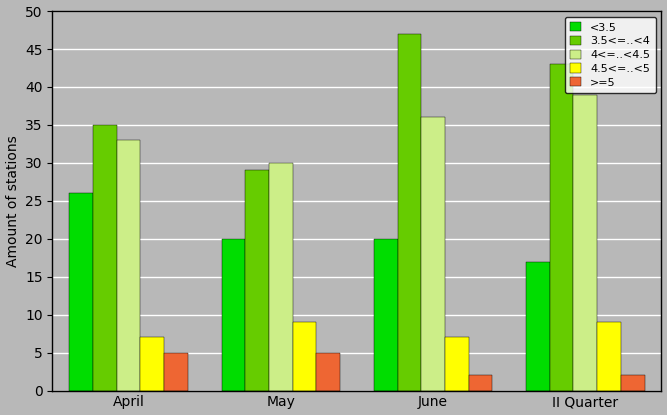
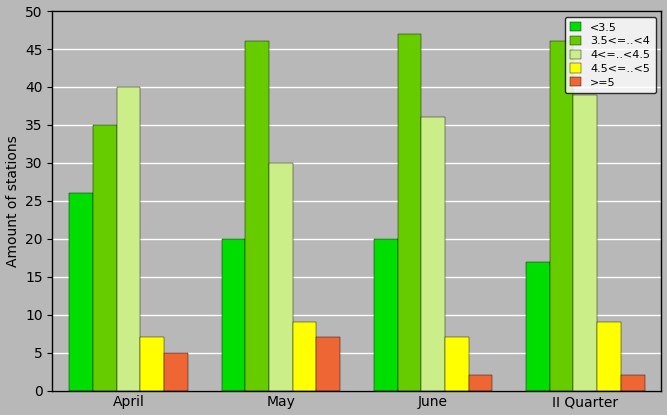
4<=..<4.5/April: 33 -> 40
3.5<=..<4/May: 29 -> 46
>=5/May: 5 -> 7
3.5<=..<4/II Quarter: 43 -> 46
